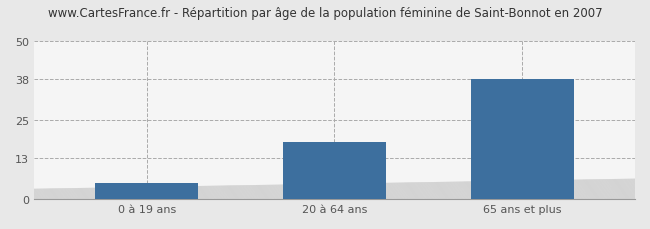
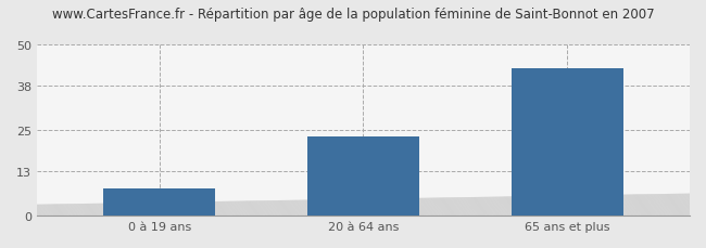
0 à 19 ans: 5 -> 8
20 à 64 ans: 18 -> 23
65 ans et plus: 38 -> 43
